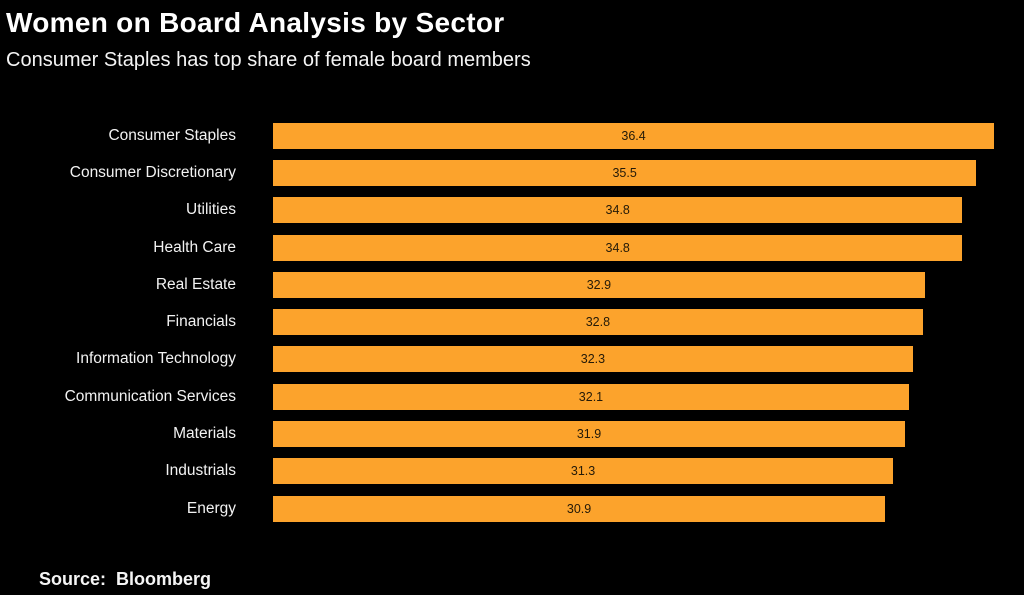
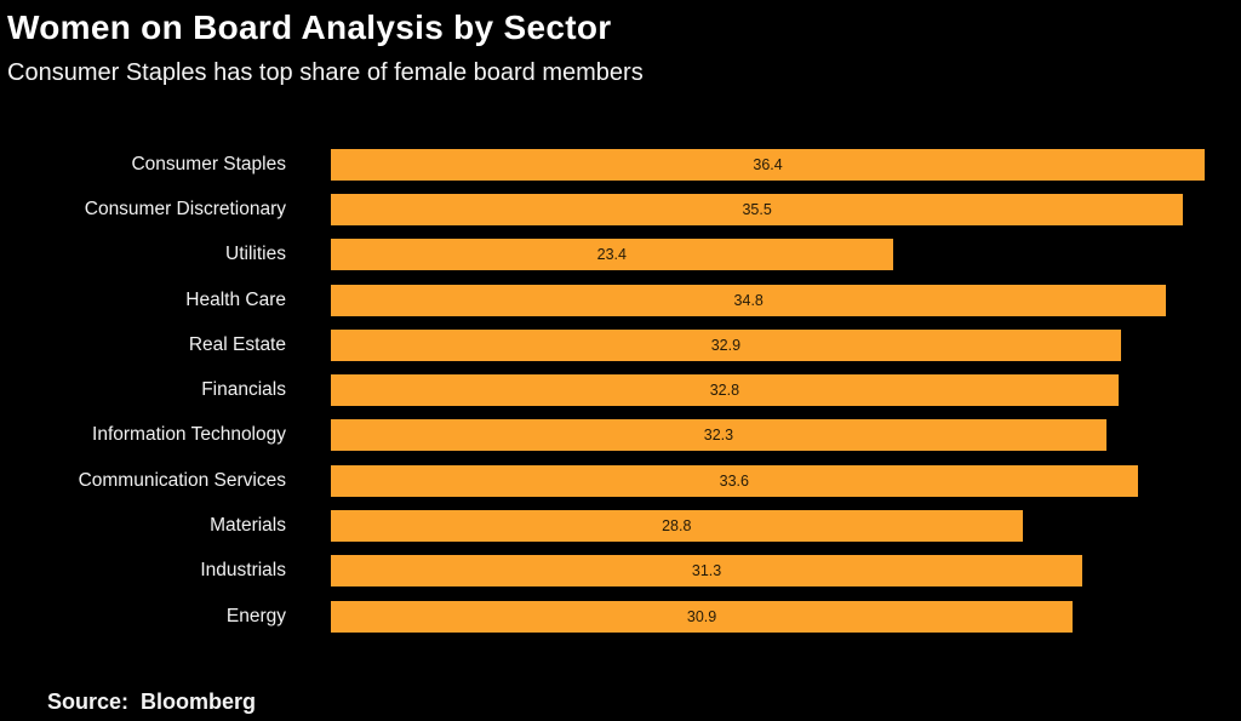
Utilities: 34.8 -> 23.4
Communication Services: 32.1 -> 33.6
Materials: 31.9 -> 28.8
